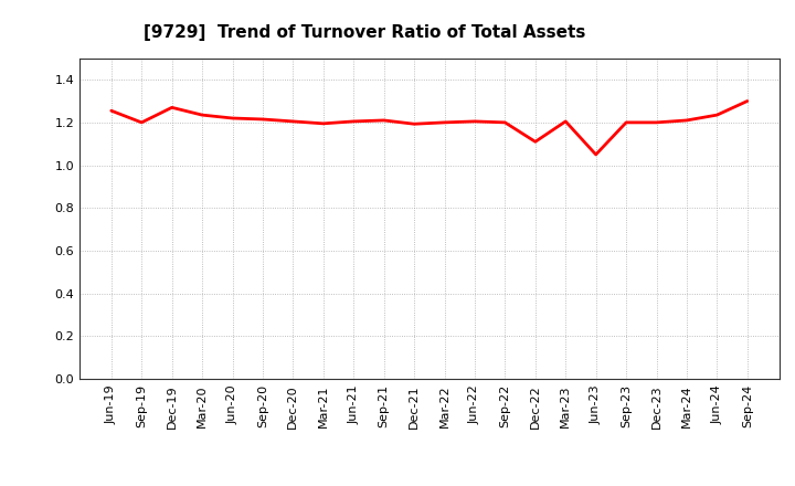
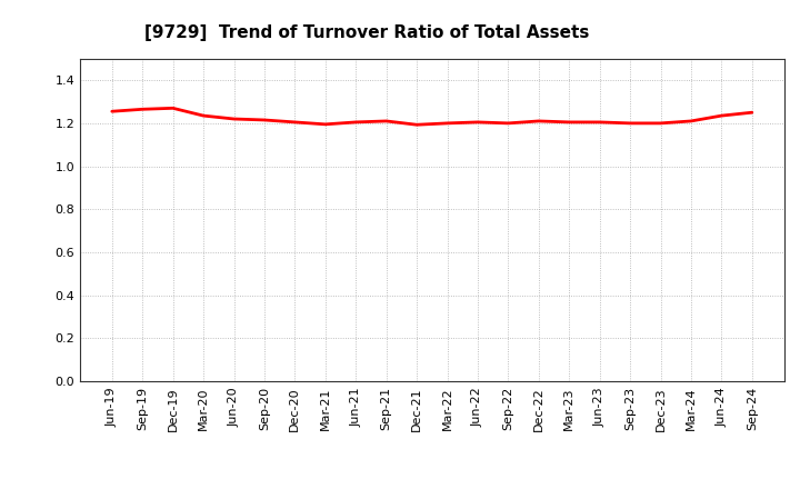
Sep-19: 1.20 -> 1.26
Dec-22: 1.11 -> 1.21
Jun-23: 1.05 -> 1.21
Sep-24: 1.30 -> 1.25
